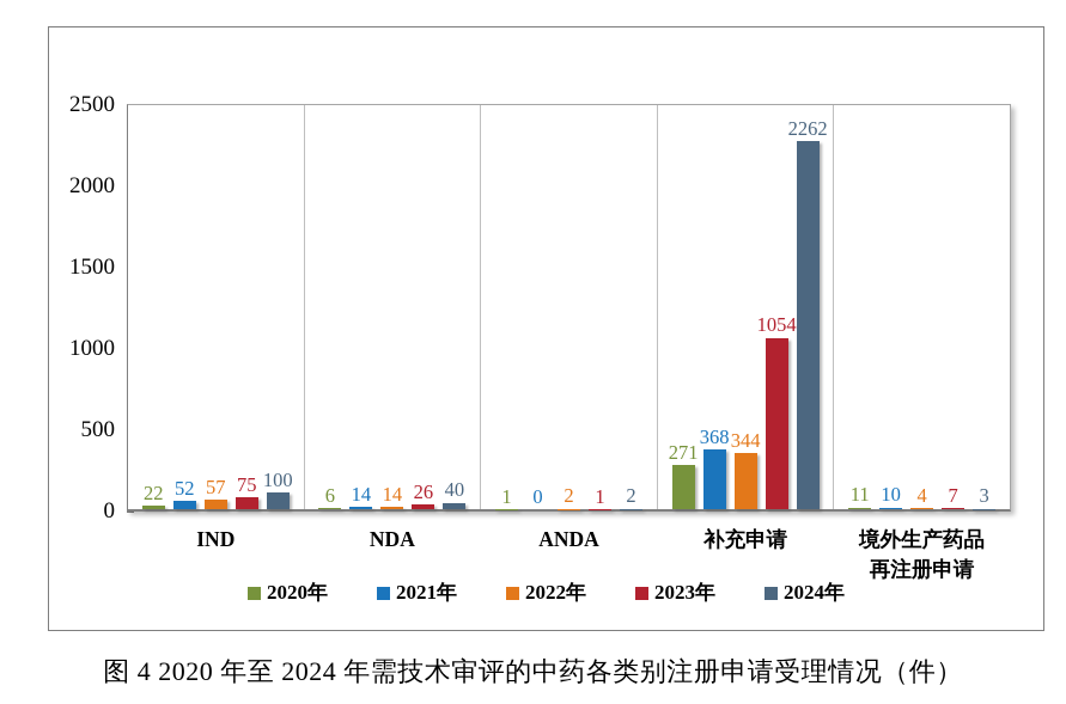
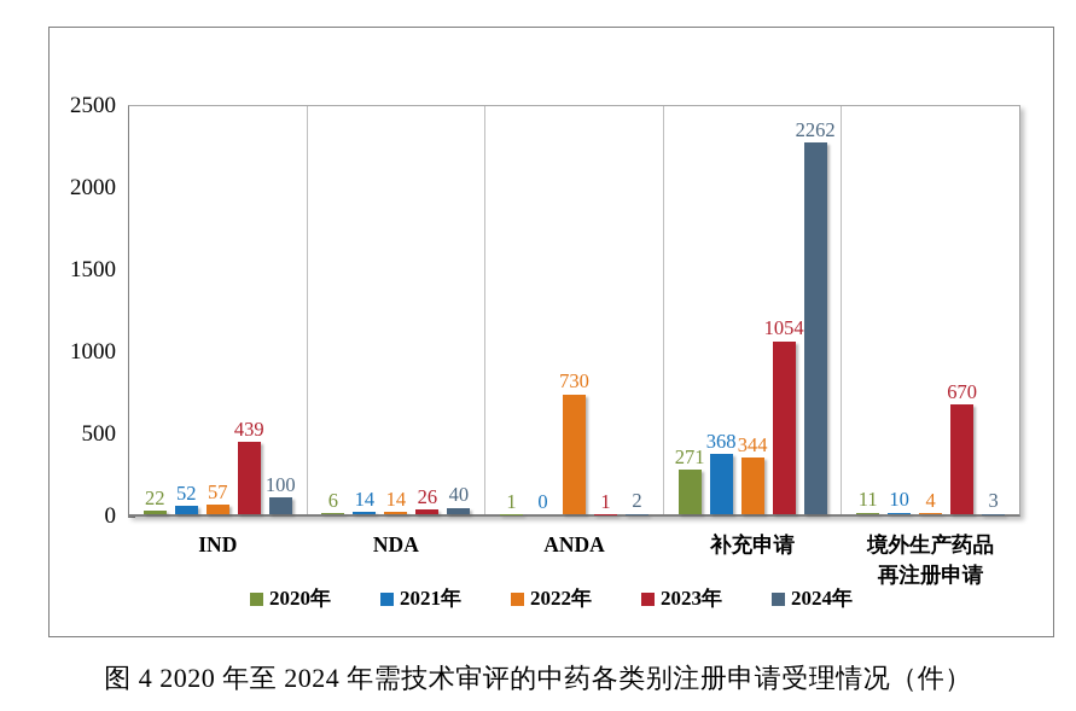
2023年/IND: 75 -> 439
2022年/ANDA: 2 -> 730
2023年/境外生产药品 再注册申请: 7 -> 670
